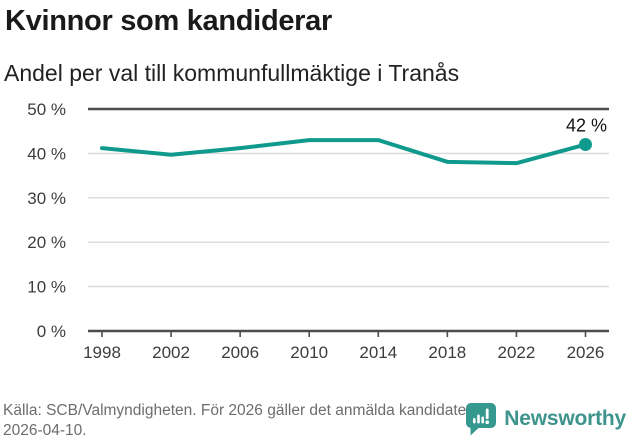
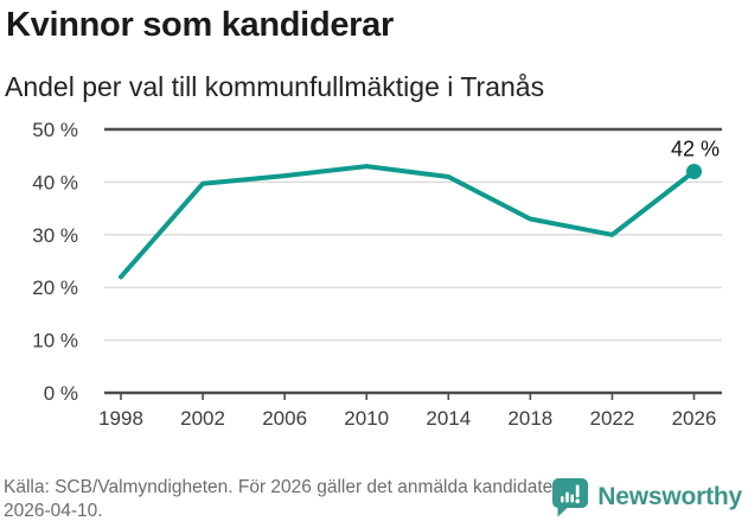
1998: 41% -> 22%
2014: 43% -> 41%
2018: 38% -> 33%
2022: 38% -> 30%
